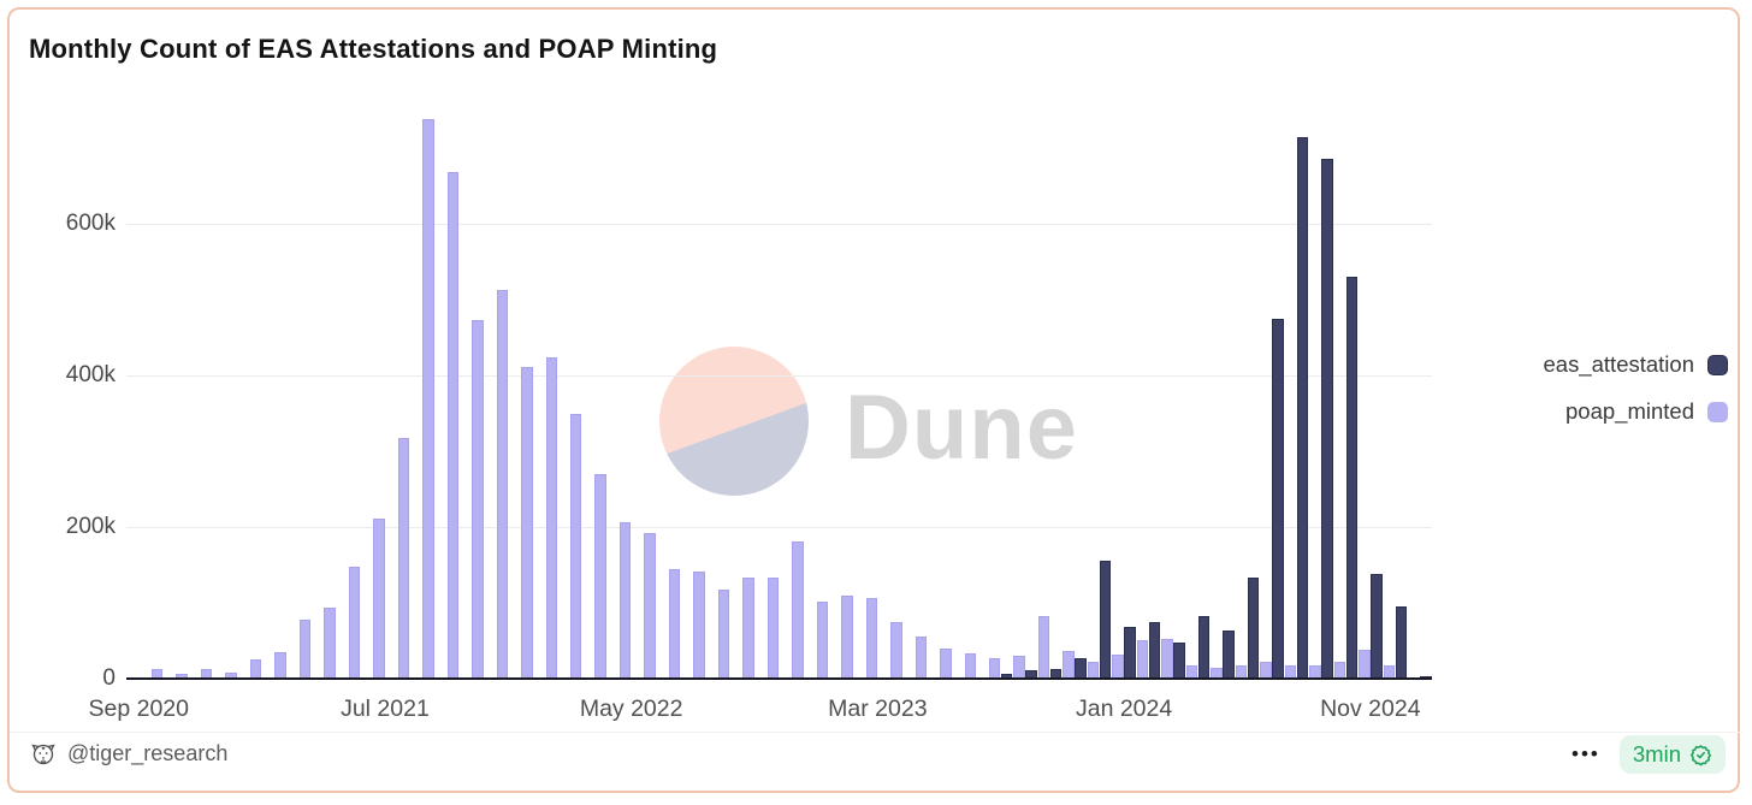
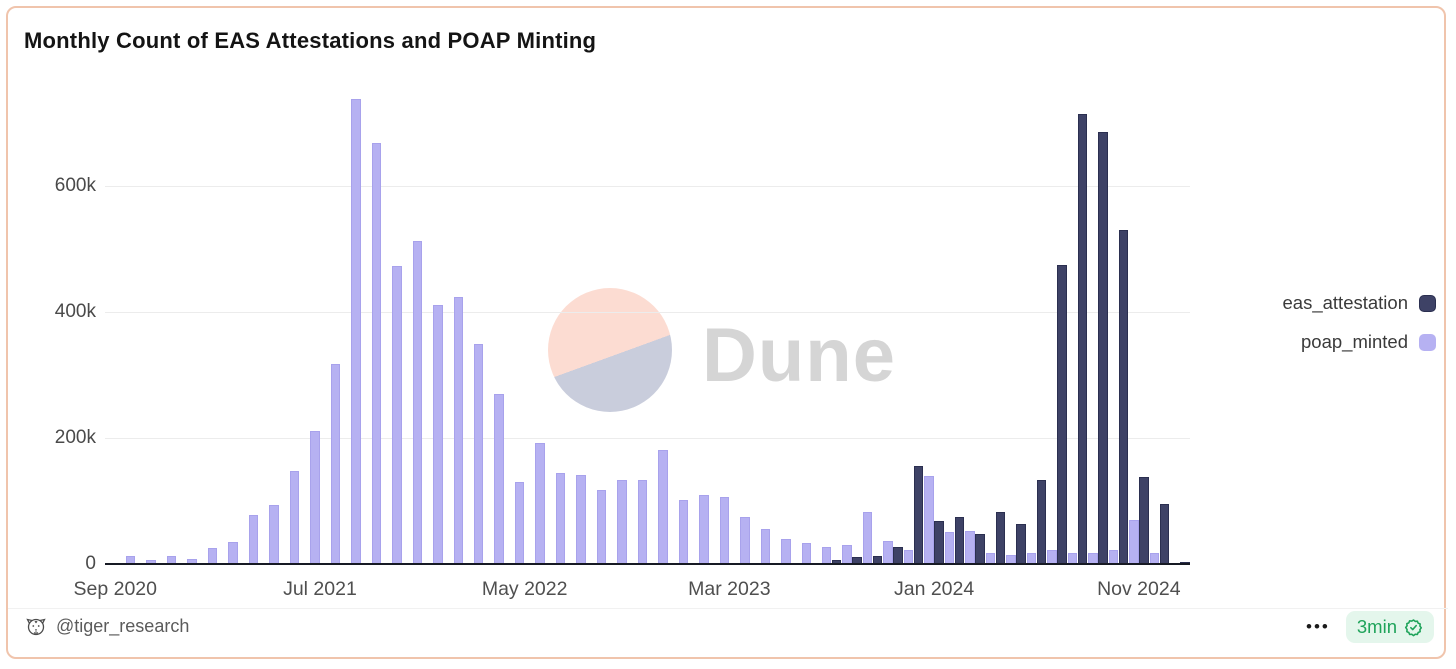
poap_minted/May 2022: 210k -> 130k
poap_minted/Jan 2024: 30k -> 140k
poap_minted/Nov 2024: 40k -> 70k
